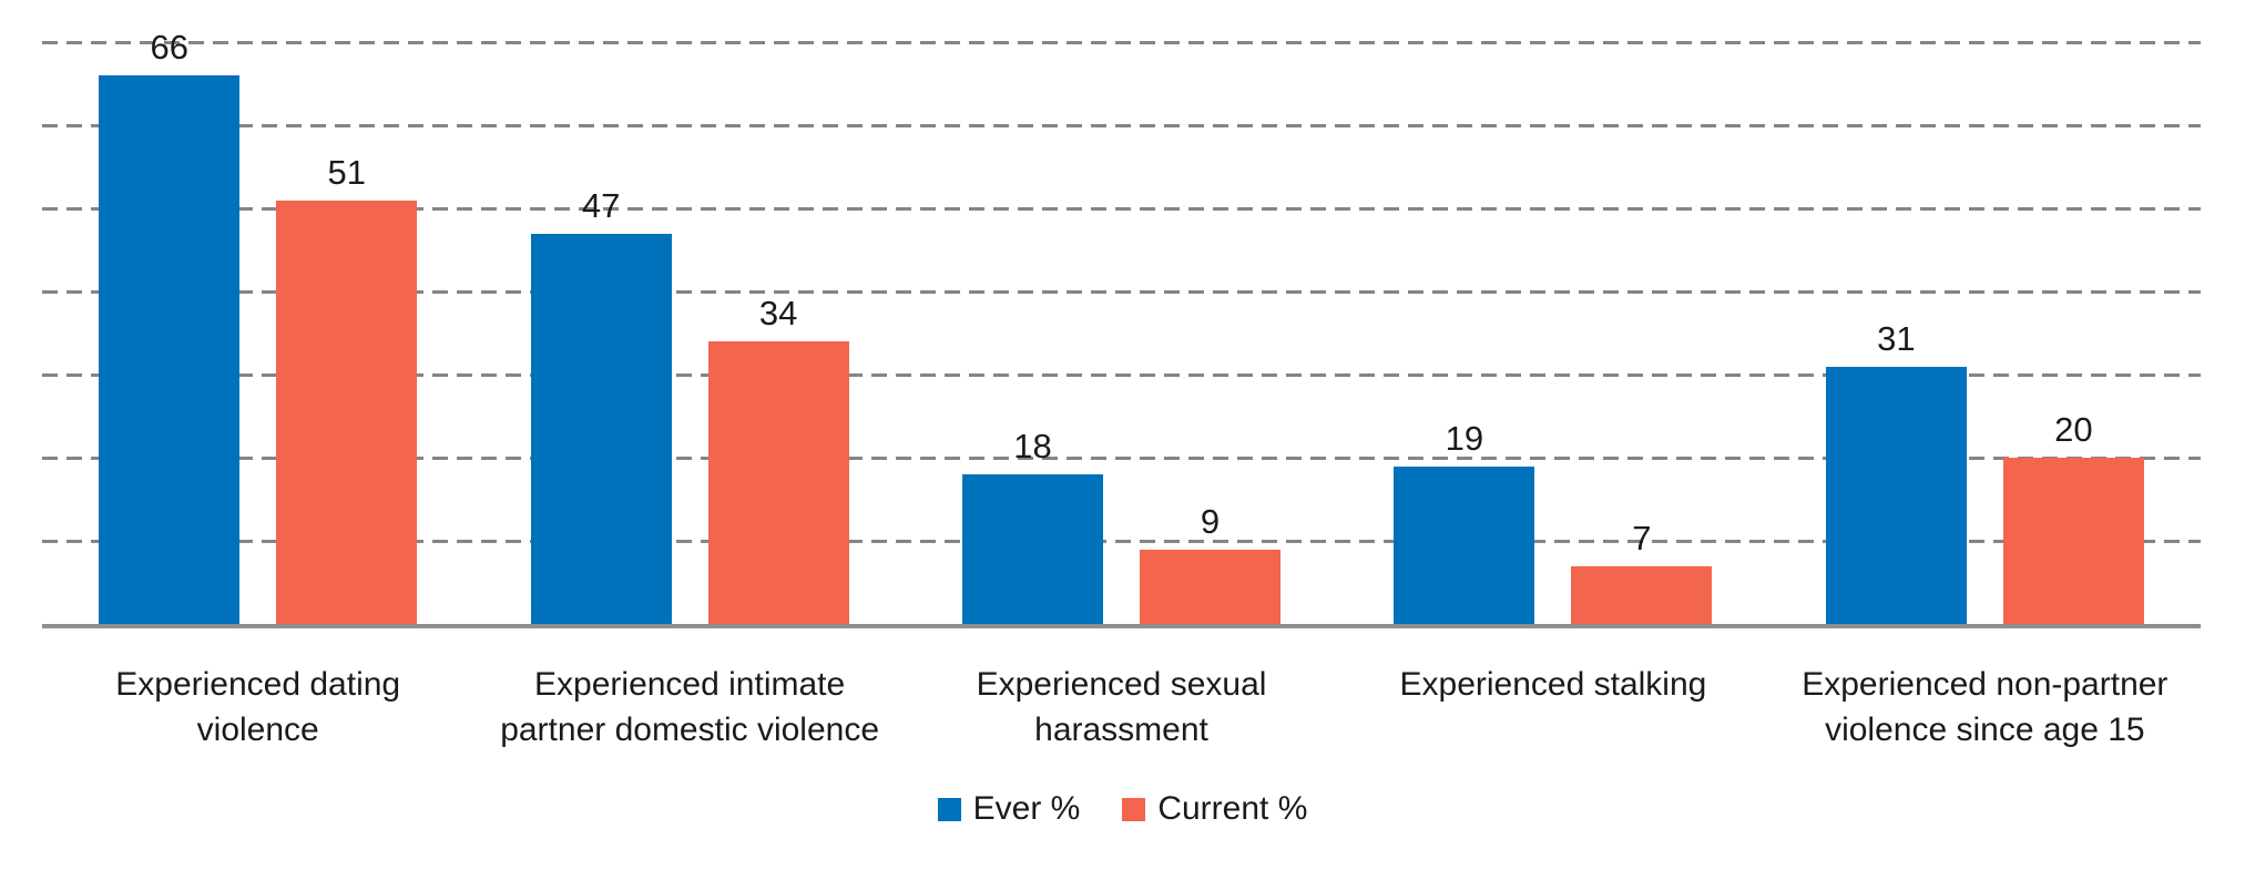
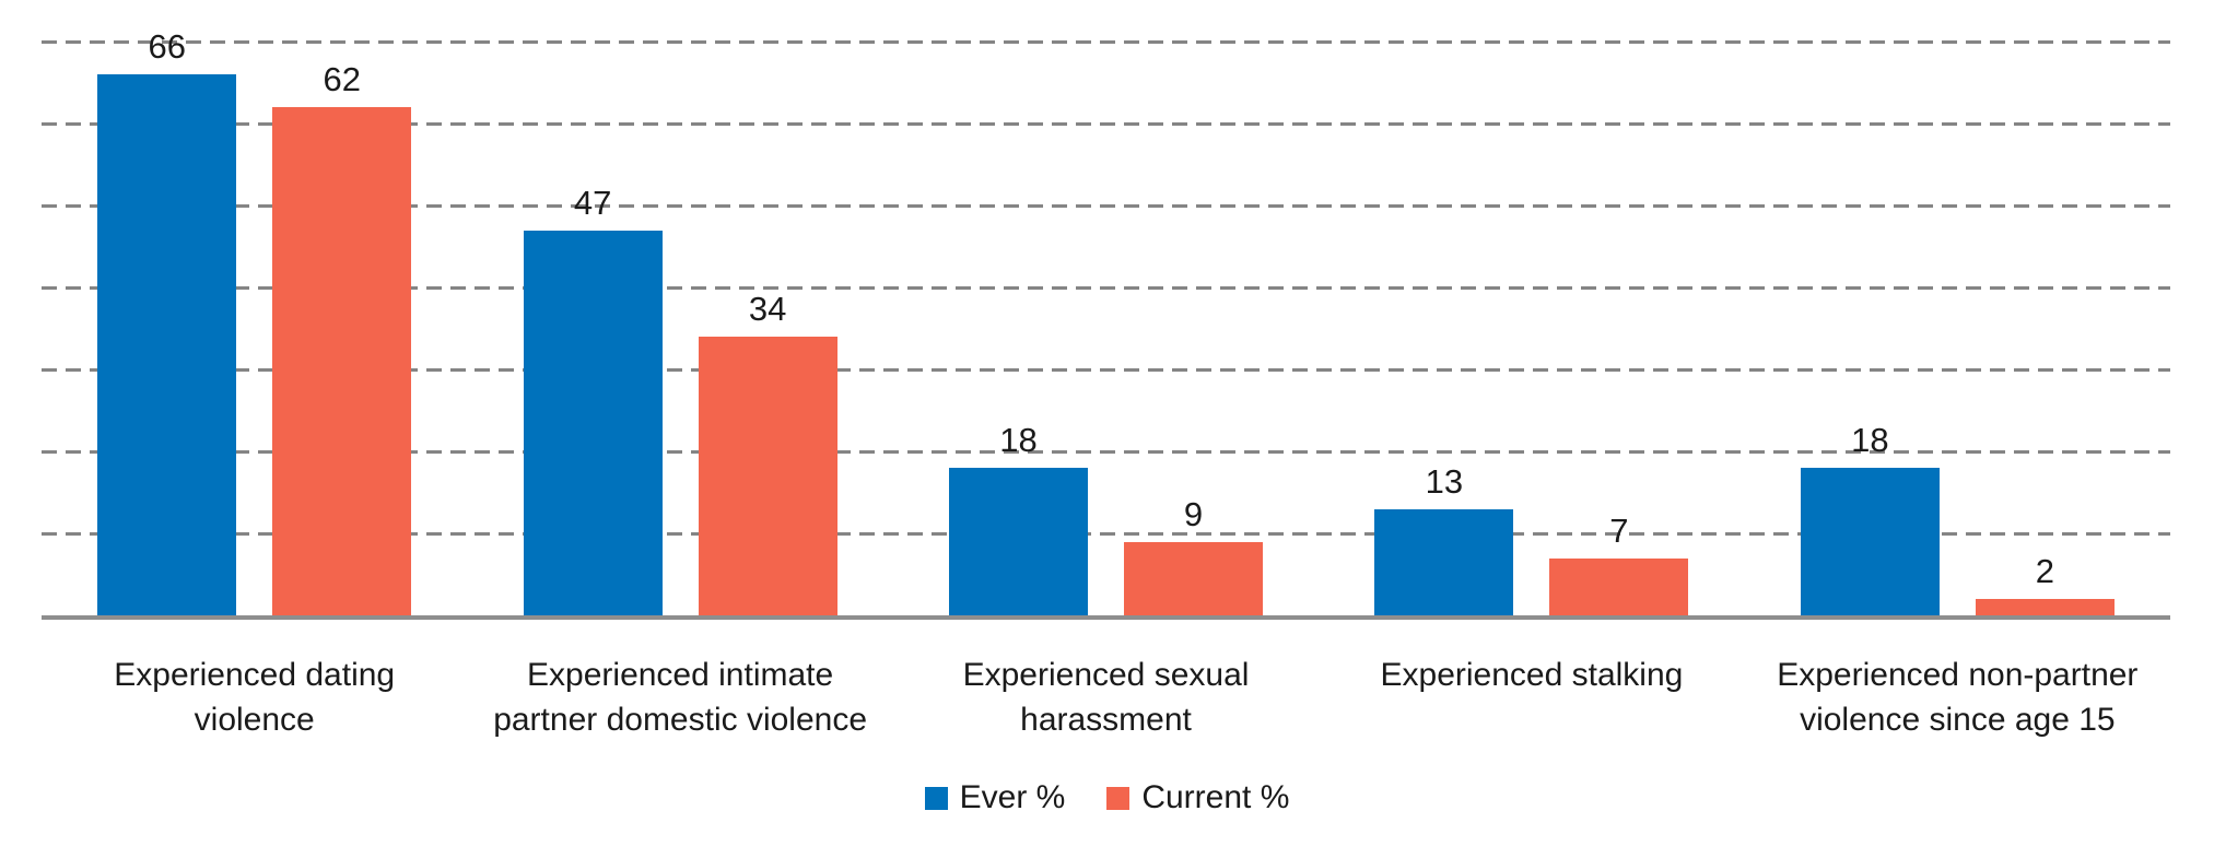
Current %/Experienced dating violence: 51 -> 62
Ever %/Experienced stalking: 19 -> 13
Ever %/Experienced non-partner violence since age 15: 31 -> 18
Current %/Experienced non-partner violence since age 15: 20 -> 2
